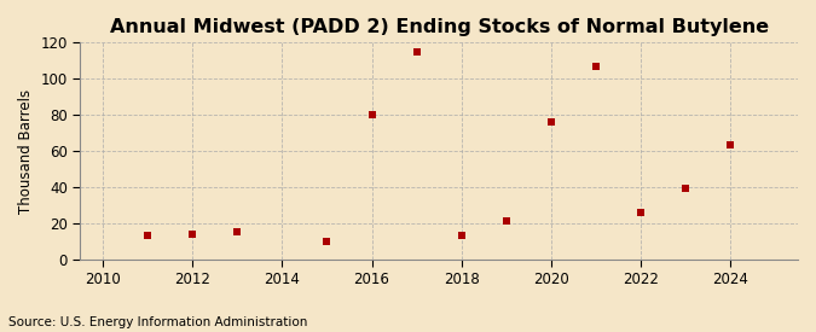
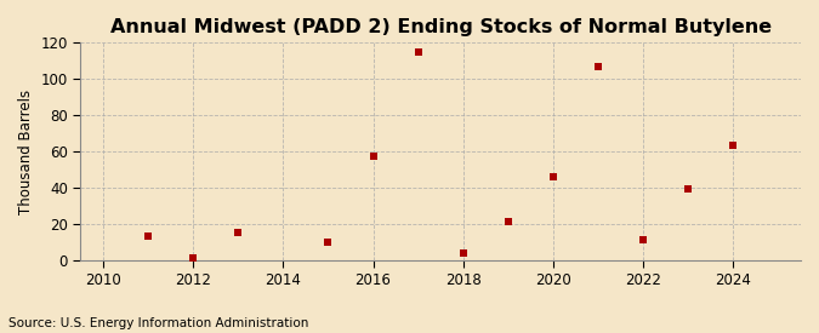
2012: 14 -> 1
2016: 80 -> 57
2018: 13 -> 4
2020: 76 -> 46
2022: 26 -> 11
